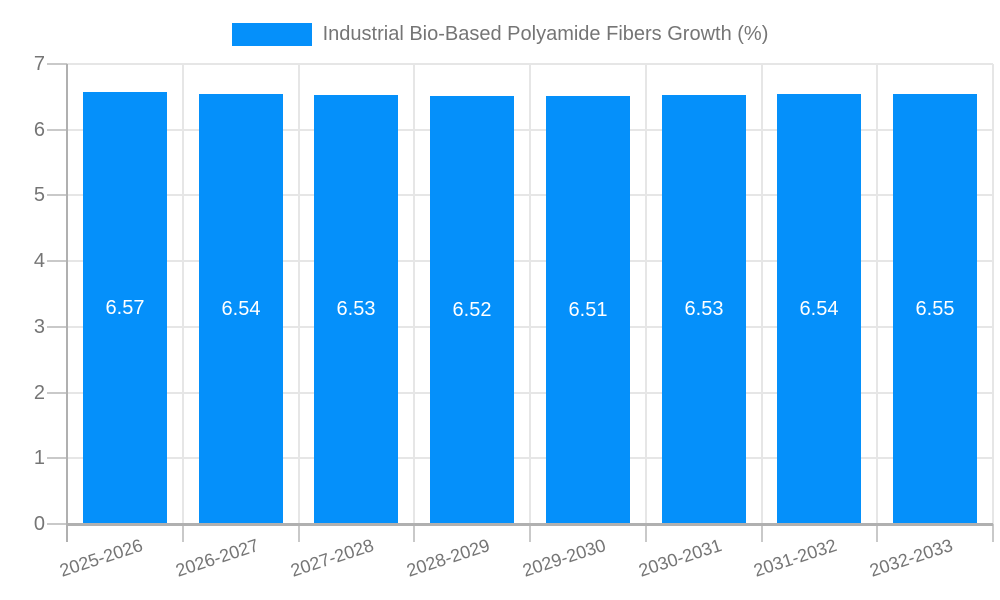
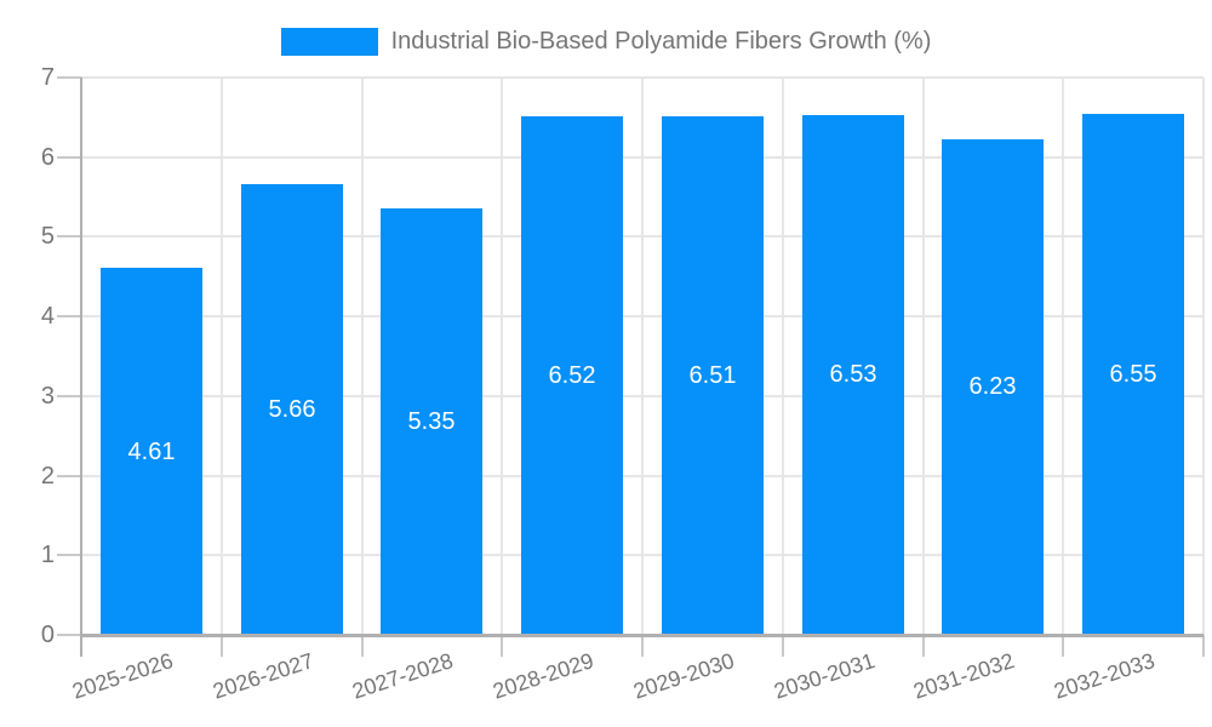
2025-2026: 6.57 -> 4.61
2026-2027: 6.54 -> 5.66
2027-2028: 6.53 -> 5.35
2031-2032: 6.54 -> 6.23
